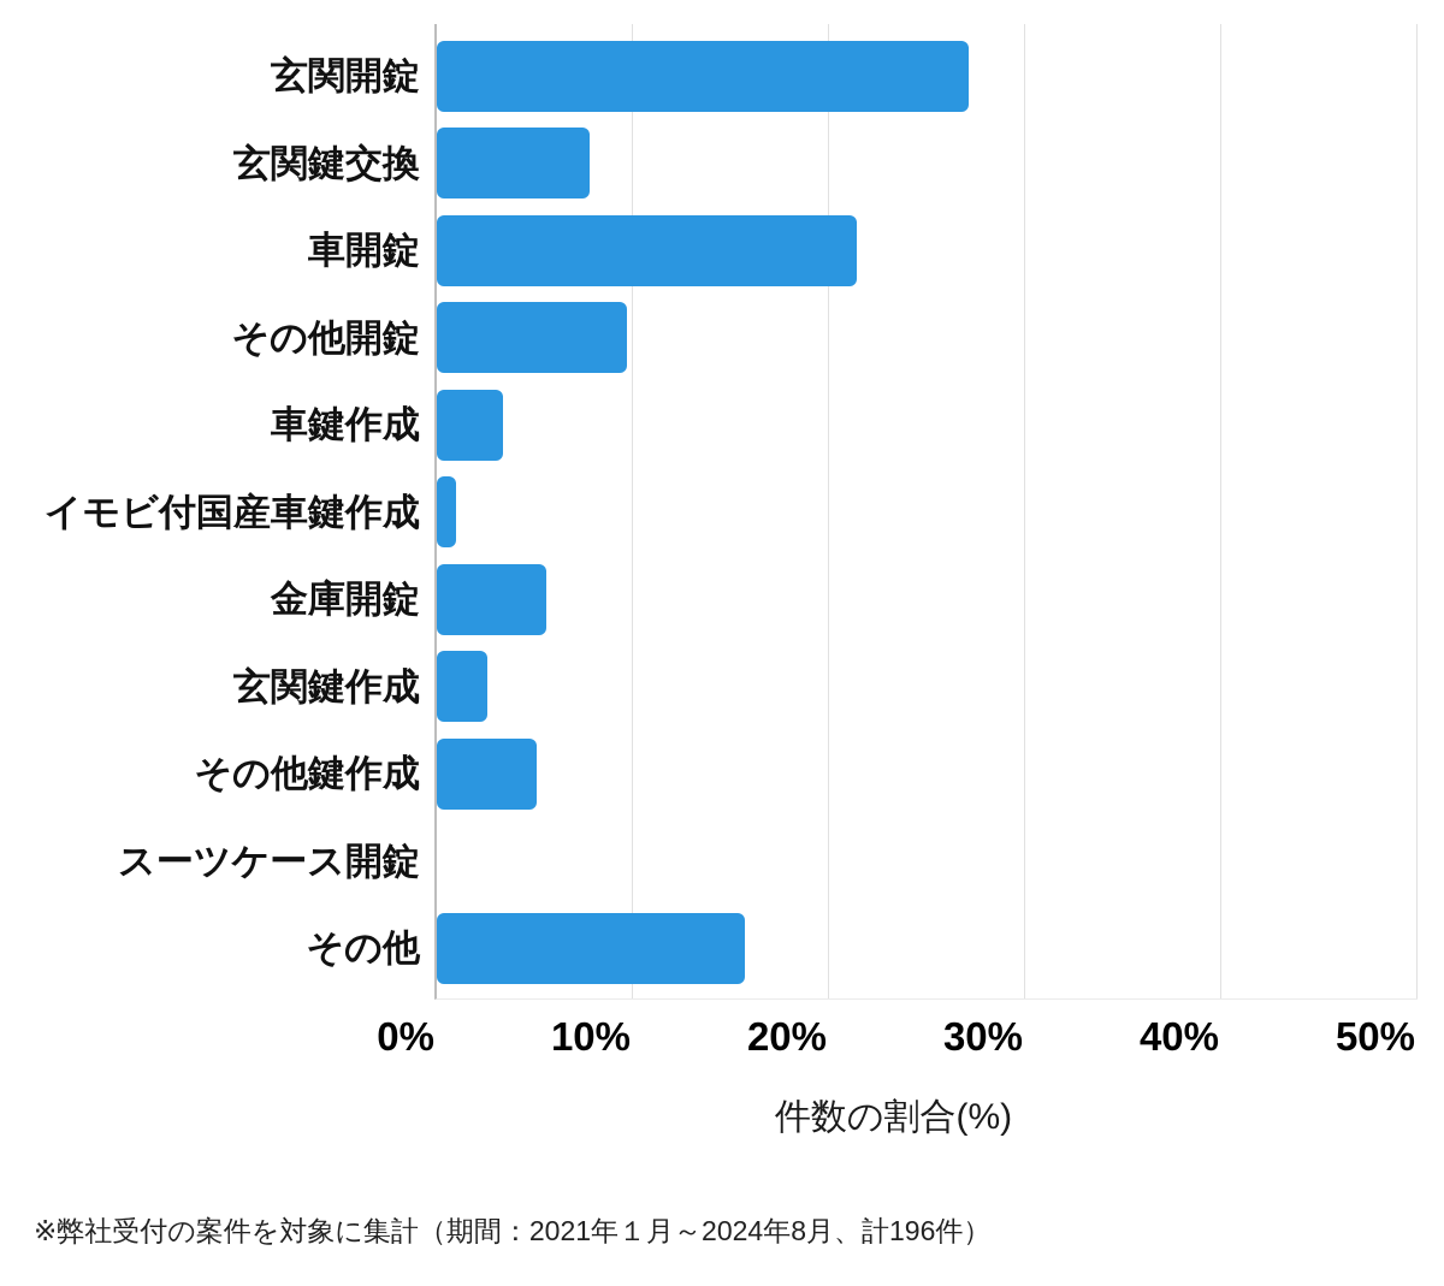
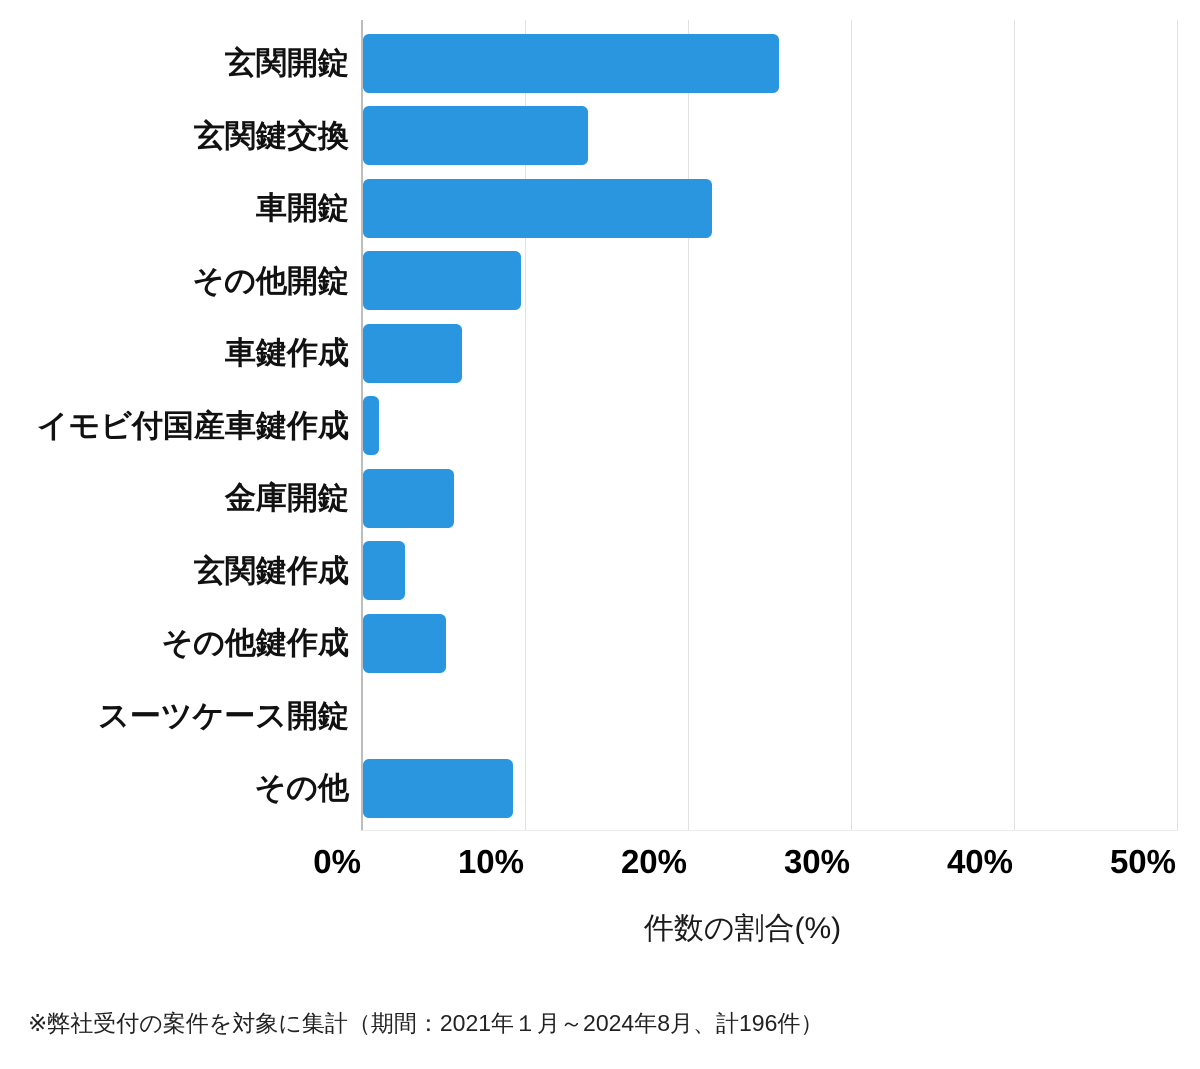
玄関開錠: 27.1% -> 25.5%
玄関鍵交換: 7.8% -> 13.8%
車鍵作成: 3.4% -> 6.1%
その他: 15.7% -> 9.2%
